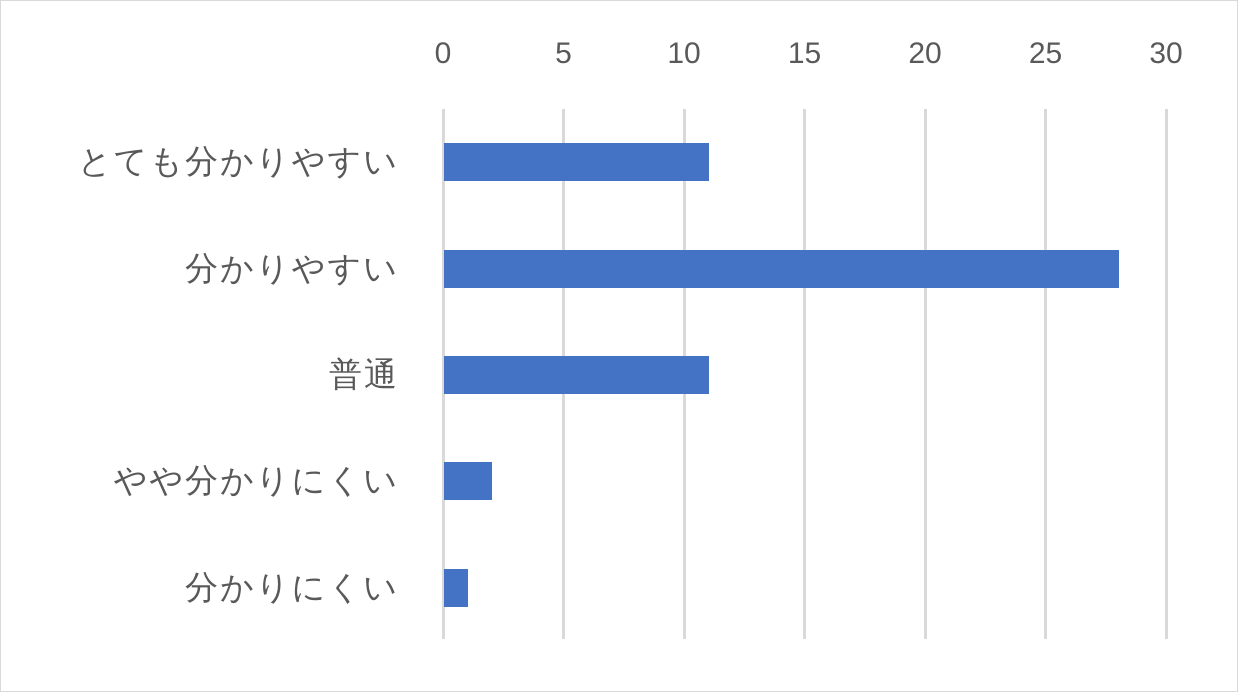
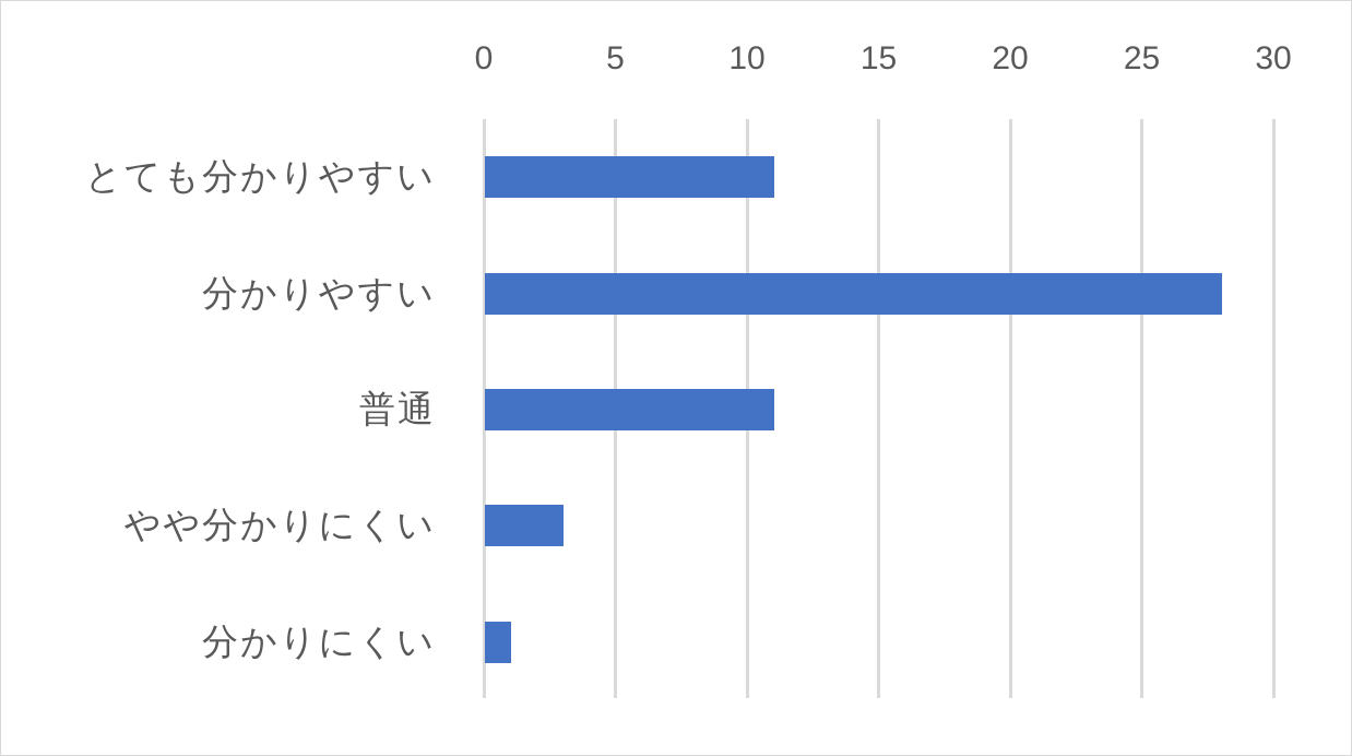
やや分かりにくい: 2 -> 3
